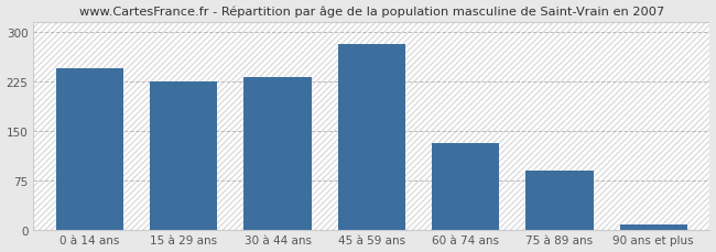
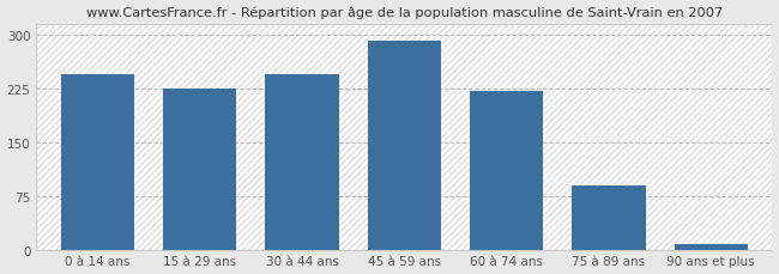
30 à 44 ans: 232 -> 245
45 à 59 ans: 282 -> 292
60 à 74 ans: 132 -> 222
